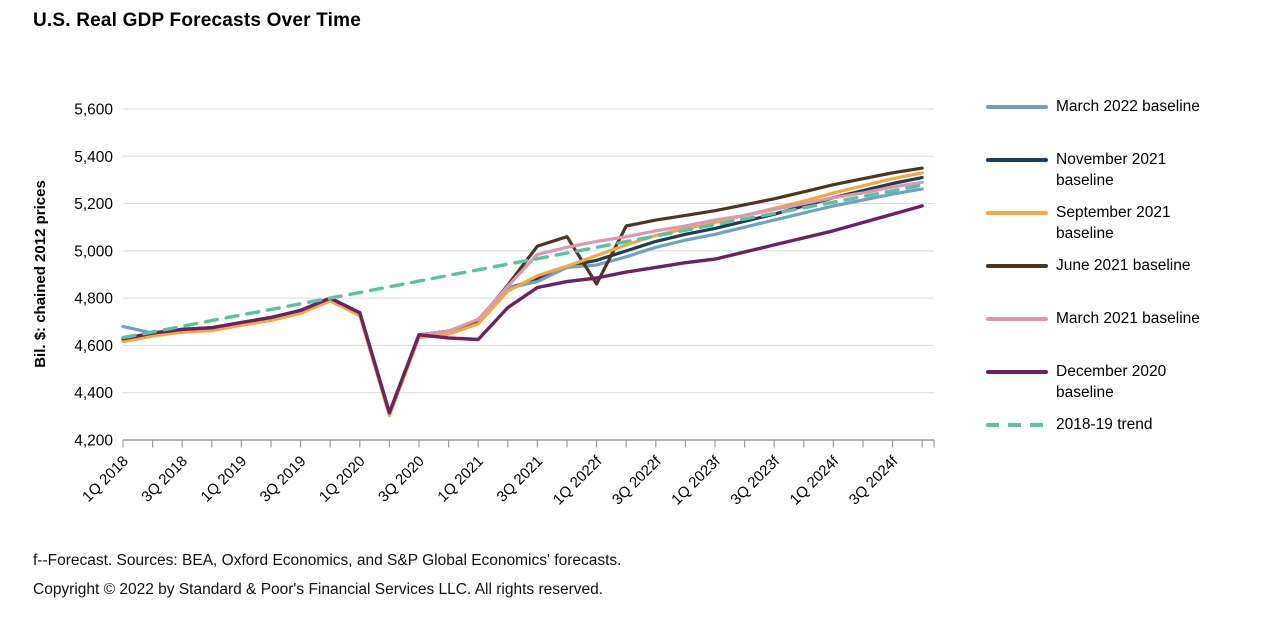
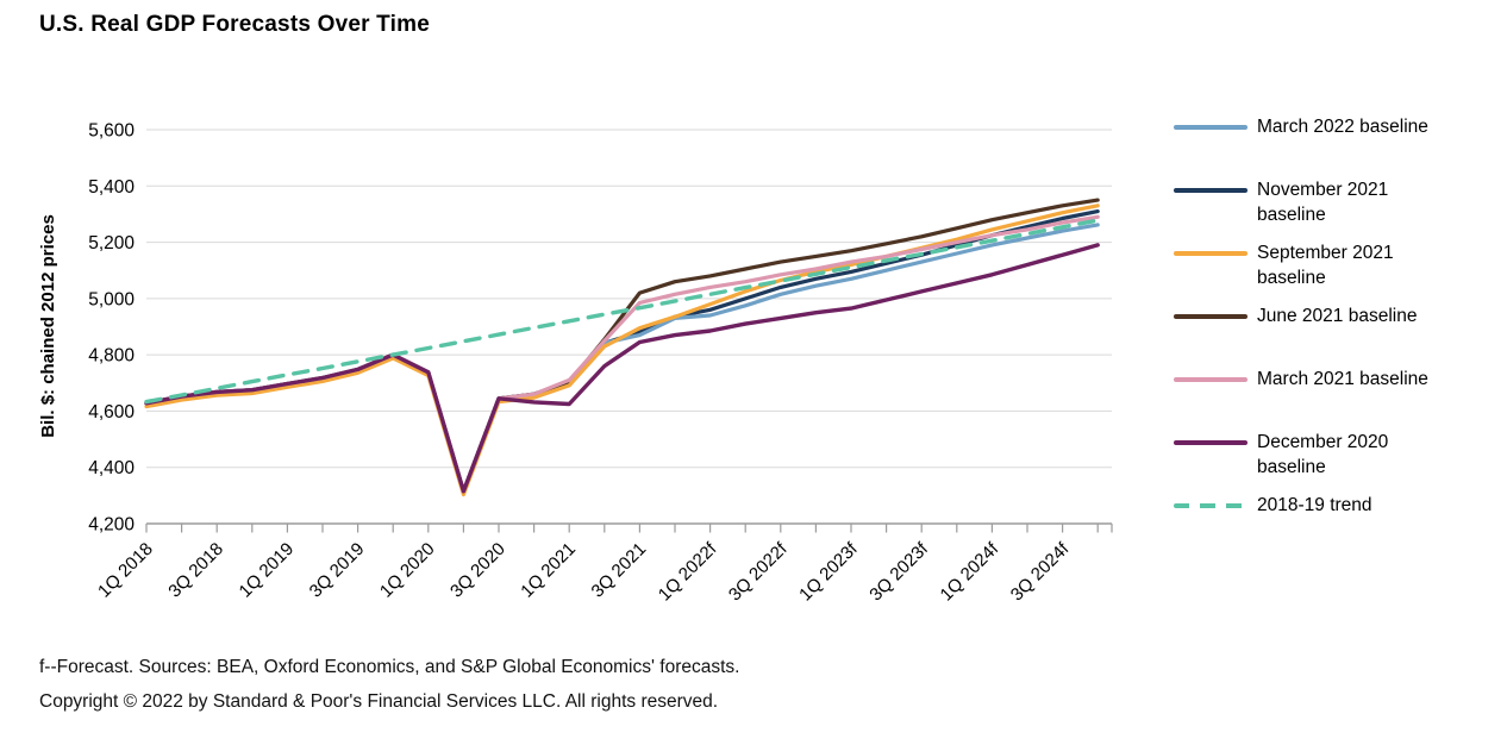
March 2022 baseline/1Q 2018: 4680 -> 4630
June 2021 baseline/1Q 2022f: 4860 -> 5080
